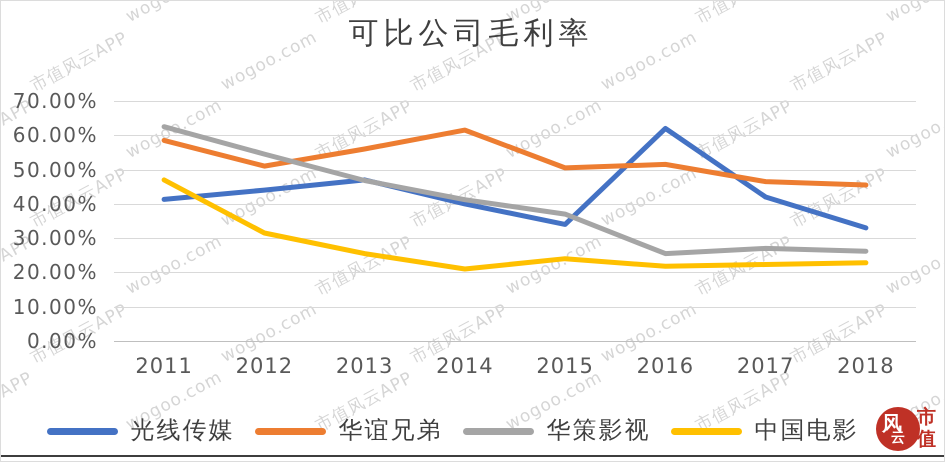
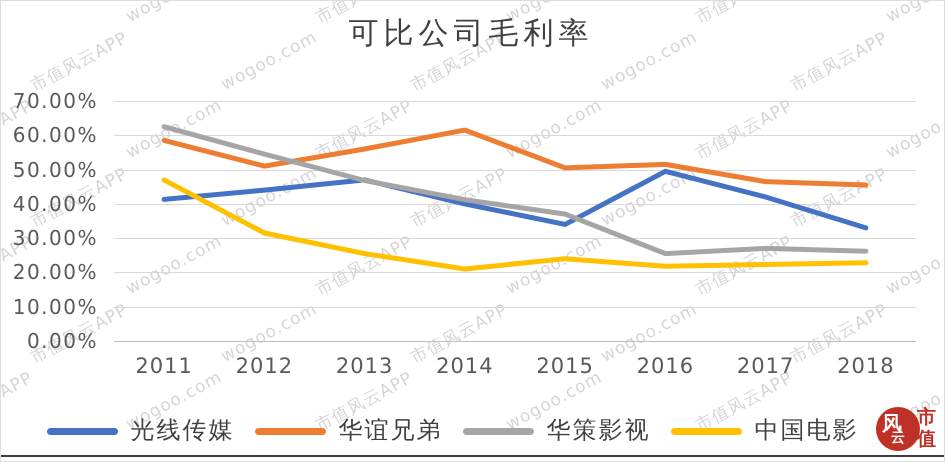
光线传媒/2016: 62% -> 50%
